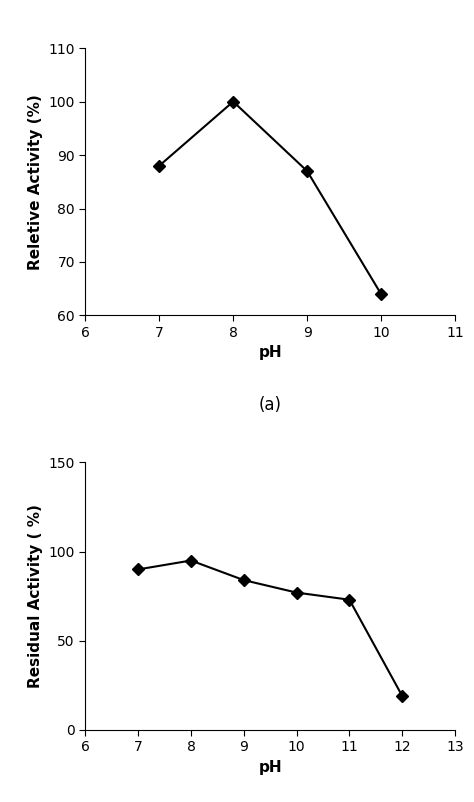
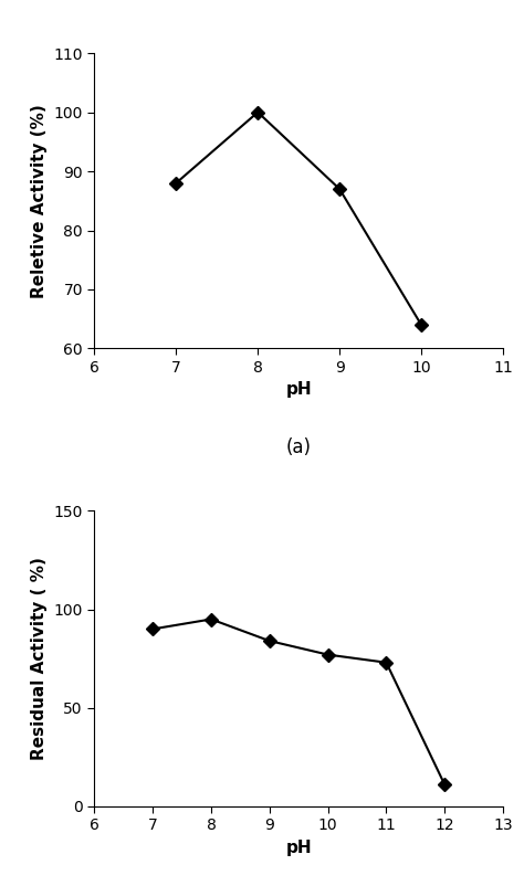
12: 19 -> 11
